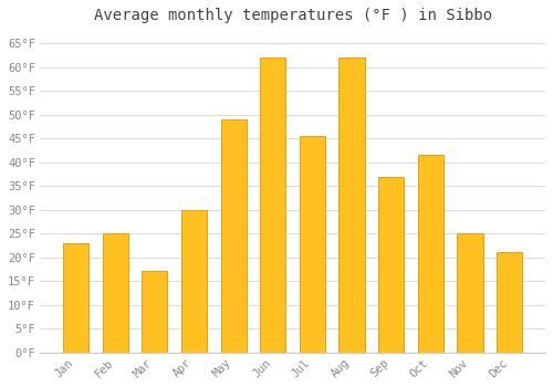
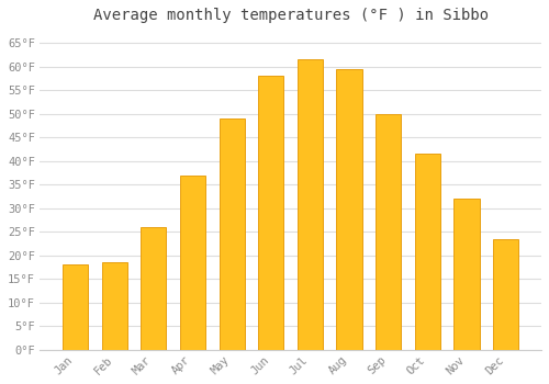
Jan: 23.0°F -> 18.0°F
Feb: 25.0°F -> 18.5°F
Mar: 17.0°F -> 26.0°F
Apr: 30.0°F -> 37.0°F
Jun: 62.0°F -> 58.0°F
Jul: 45.5°F -> 61.5°F
Aug: 62.0°F -> 59.5°F
Sep: 37.0°F -> 50.0°F
Nov: 25.0°F -> 32.0°F
Dec: 21.0°F -> 23.5°F
